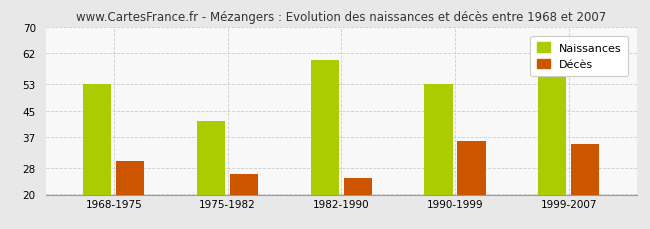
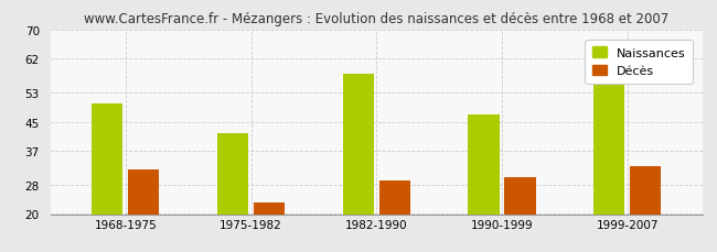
Naissances/1968-1975: 53 -> 50
Décès/1968-1975: 30 -> 32
Décès/1975-1982: 26 -> 23
Naissances/1982-1990: 60 -> 58
Décès/1982-1990: 25 -> 29
Naissances/1990-1999: 53 -> 47
Décès/1990-1999: 36 -> 30
Décès/1999-2007: 35 -> 33
